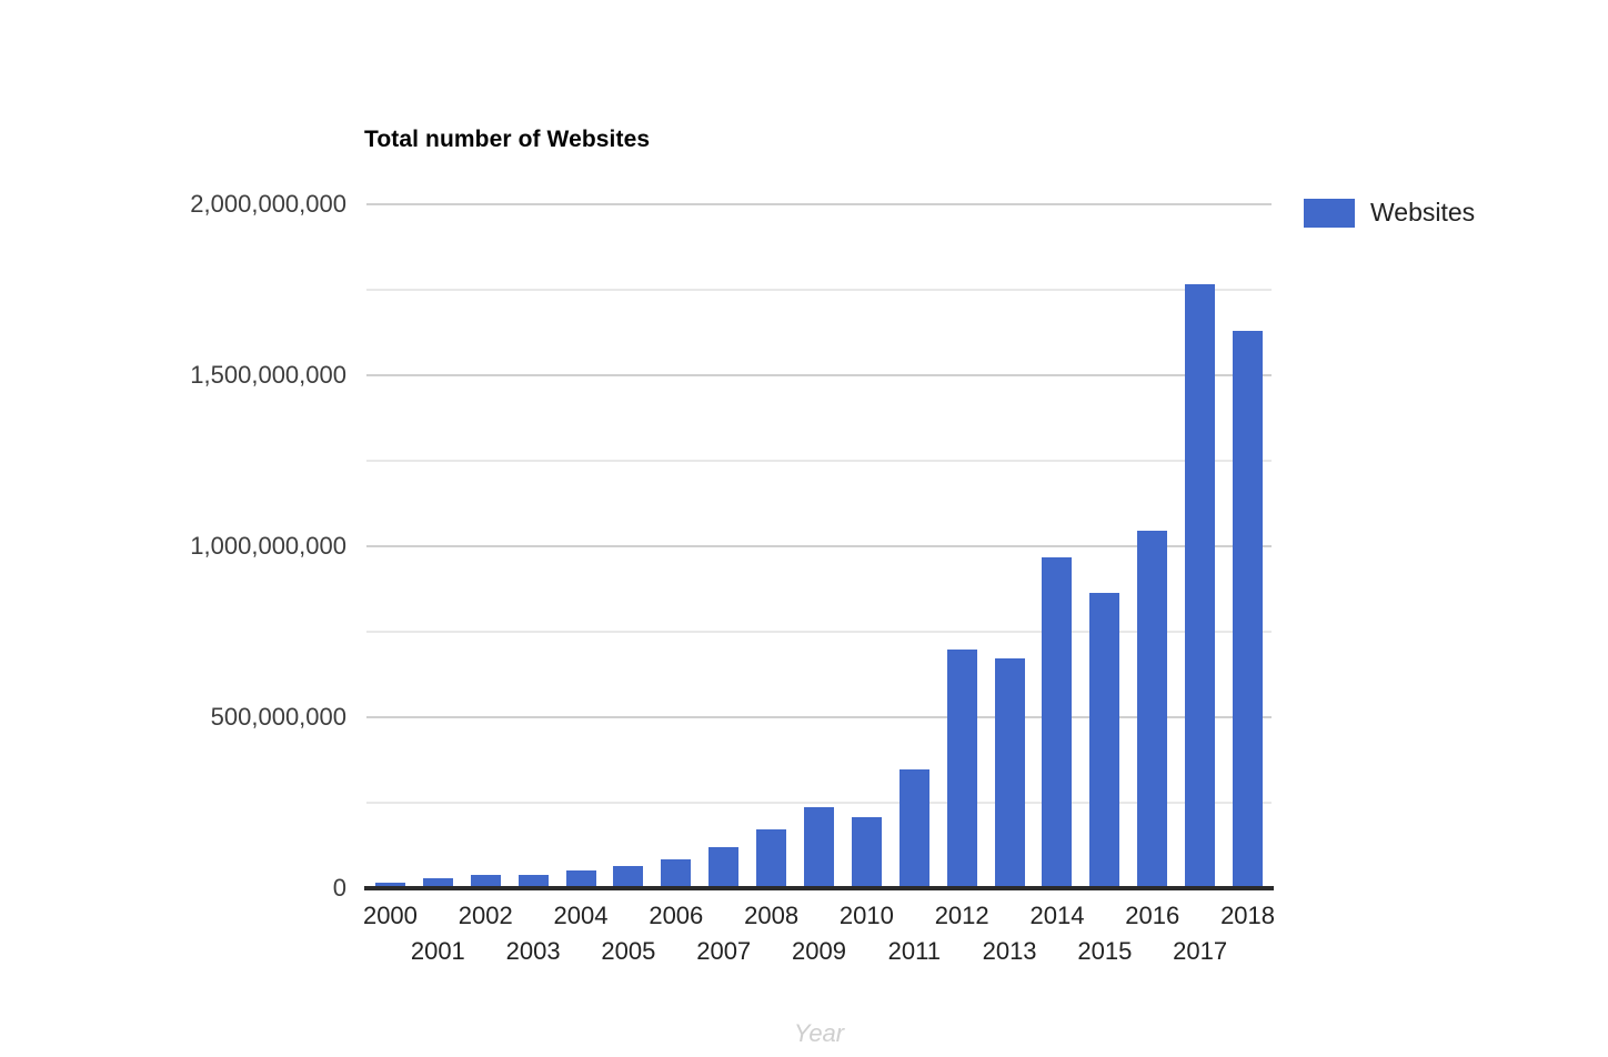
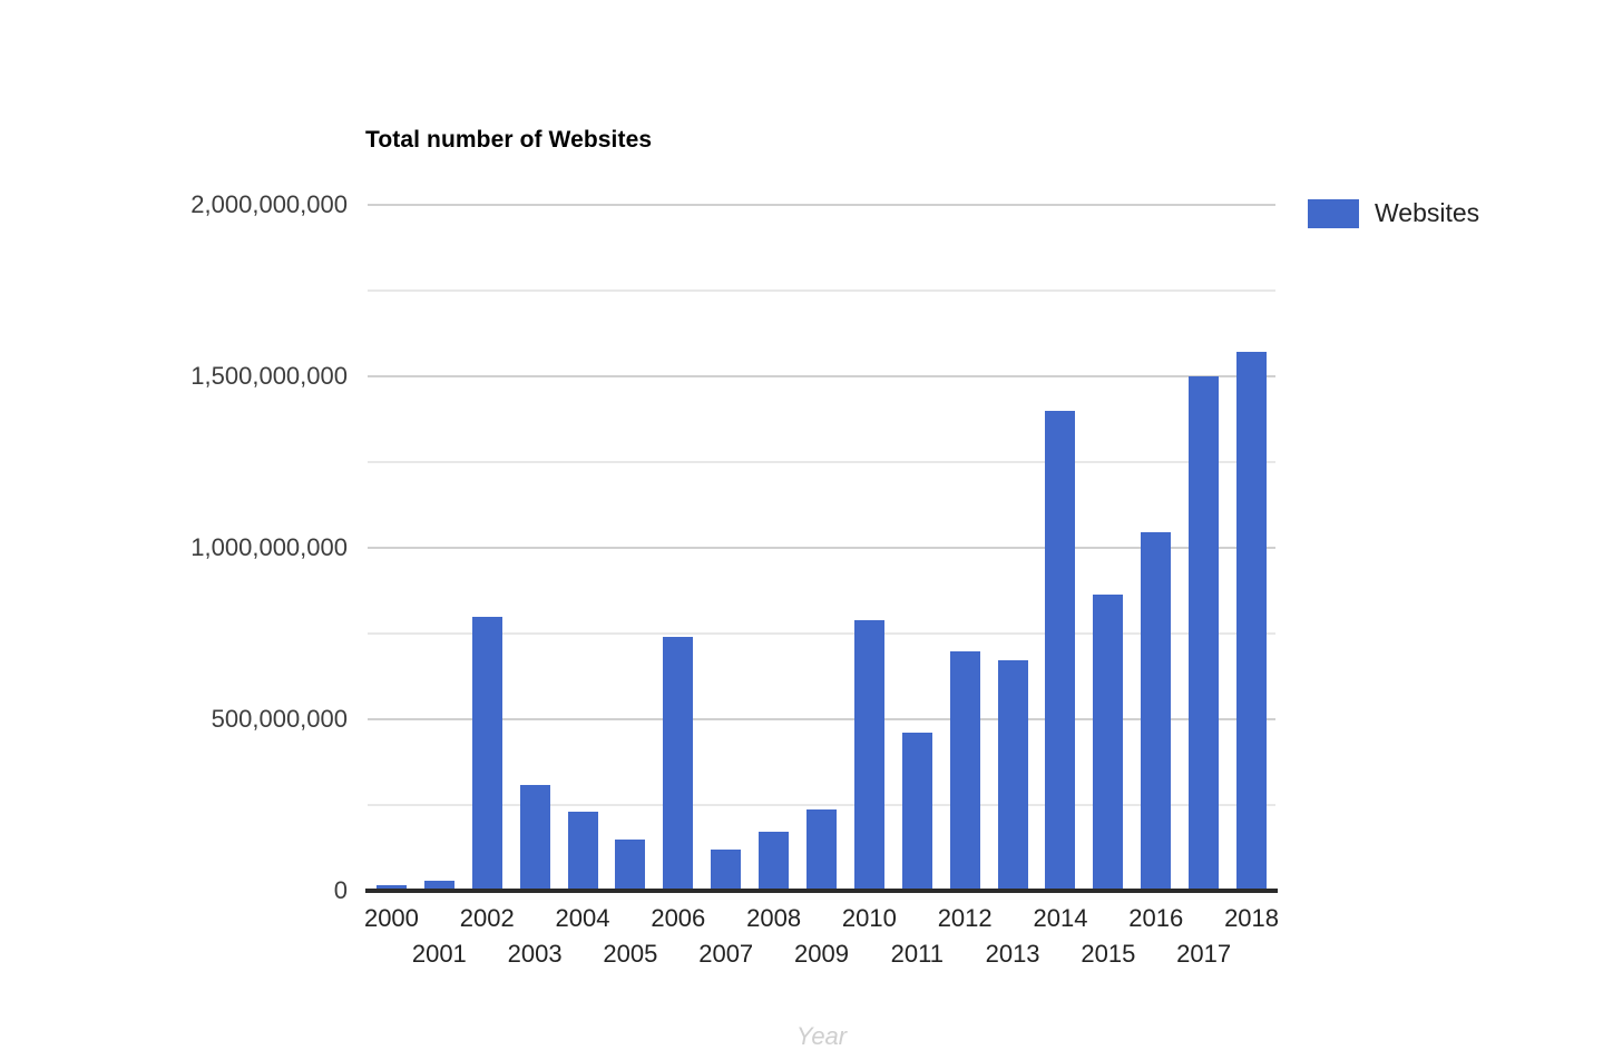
2002: 40000000 -> 800000000
2003: 40000000 -> 310000000
2004: 50000000 -> 230000000
2005: 60000000 -> 150000000
2006: 80000000 -> 740000000
2010: 210000000 -> 790000000
2011: 350000000 -> 460000000
2014: 970000000 -> 1400000000
2017: 1770000000 -> 1500000000
2018: 1630000000 -> 1570000000
